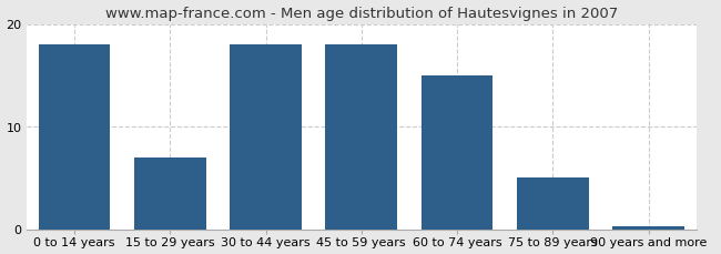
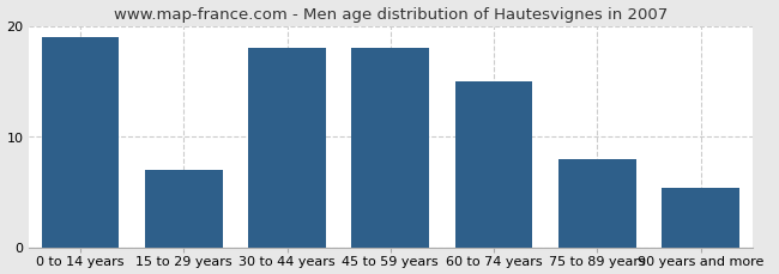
0 to 14 years: 18.0 -> 19.0
75 to 89 years: 5.0 -> 8.0
90 years and more: 0.3 -> 5.4
